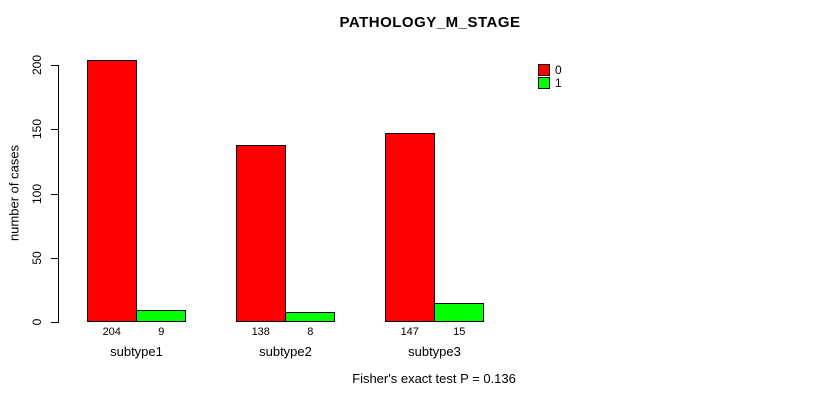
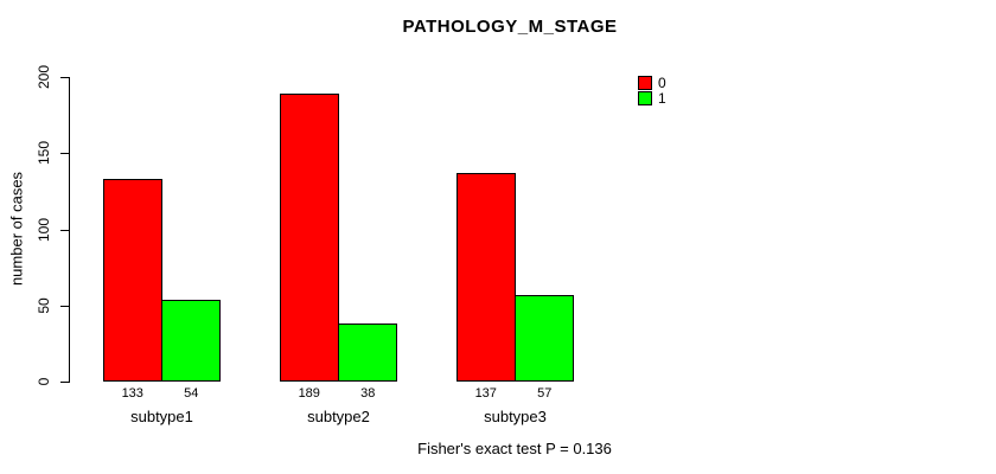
0/subtype1: 204 -> 133
1/subtype1: 9 -> 54
0/subtype2: 138 -> 189
1/subtype2: 8 -> 38
0/subtype3: 147 -> 137
1/subtype3: 15 -> 57
